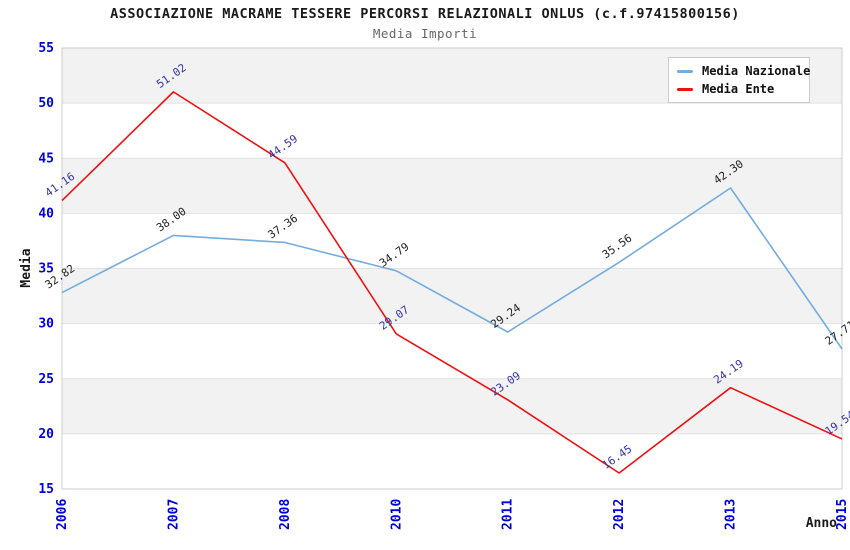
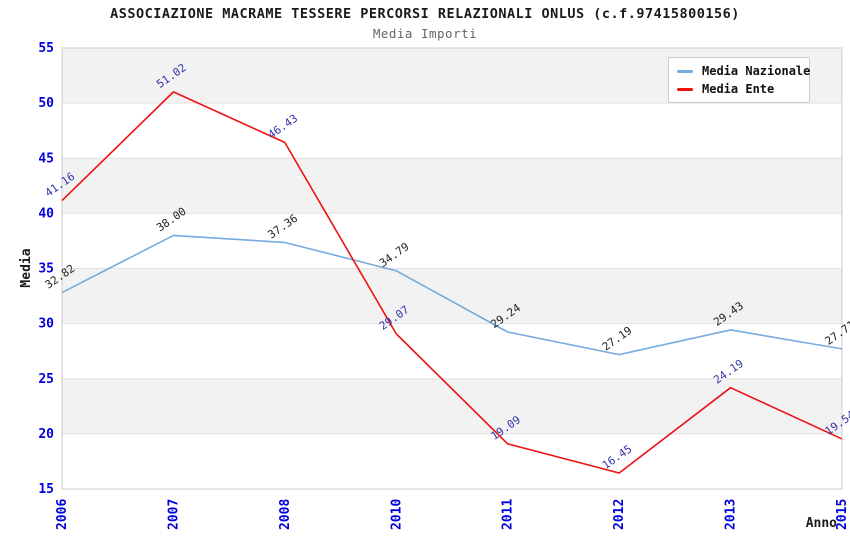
Media Ente/2008: 44.59 -> 46.43
Media Ente/2011: 23.09 -> 19.09
Media Nazionale/2012: 35.56 -> 27.19
Media Nazionale/2013: 42.30 -> 29.43
